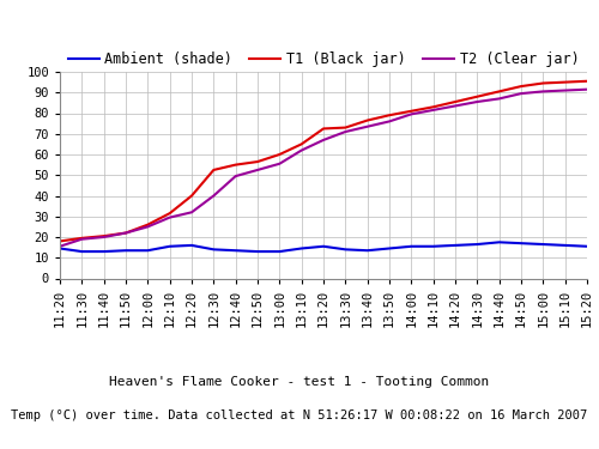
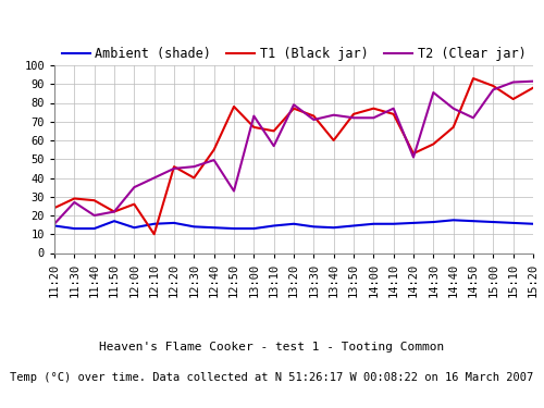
T1 (Black jar)/11:20: 18 -> 24
T1 (Black jar)/11:30: 20 -> 29
T2 (Clear jar)/11:30: 19 -> 27
T1 (Black jar)/11:40: 20 -> 28
Ambient (shade)/11:50: 14 -> 17
T2 (Clear jar)/12:00: 25 -> 35
T1 (Black jar)/12:10: 32 -> 10
T2 (Clear jar)/12:10: 30 -> 40
T1 (Black jar)/12:20: 40 -> 46
T2 (Clear jar)/12:20: 32 -> 45
T1 (Black jar)/12:30: 52 -> 40
T2 (Clear jar)/12:30: 40 -> 46
T1 (Black jar)/12:50: 56 -> 78
T2 (Clear jar)/12:50: 52 -> 33
T1 (Black jar)/13:00: 60 -> 67
T2 (Clear jar)/13:00: 56 -> 73
T2 (Clear jar)/13:10: 62 -> 57
T1 (Black jar)/13:20: 72 -> 77
T2 (Clear jar)/13:20: 67 -> 79
T1 (Black jar)/13:40: 76 -> 60
T1 (Black jar)/13:50: 79 -> 74
T2 (Clear jar)/13:50: 76 -> 72
T1 (Black jar)/14:00: 81 -> 77
T2 (Clear jar)/14:00: 80 -> 72
T1 (Black jar)/14:10: 83 -> 74
T2 (Clear jar)/14:10: 82 -> 77
T1 (Black jar)/14:20: 86 -> 53
T2 (Clear jar)/14:20: 84 -> 51
T1 (Black jar)/14:30: 88 -> 58
T1 (Black jar)/14:40: 90 -> 67
T2 (Clear jar)/14:40: 87 -> 77
T2 (Clear jar)/14:50: 90 -> 72
T1 (Black jar)/15:00: 94 -> 89
T2 (Clear jar)/15:00: 90 -> 87
T1 (Black jar)/15:10: 95 -> 82
T1 (Black jar)/15:20: 96 -> 88
